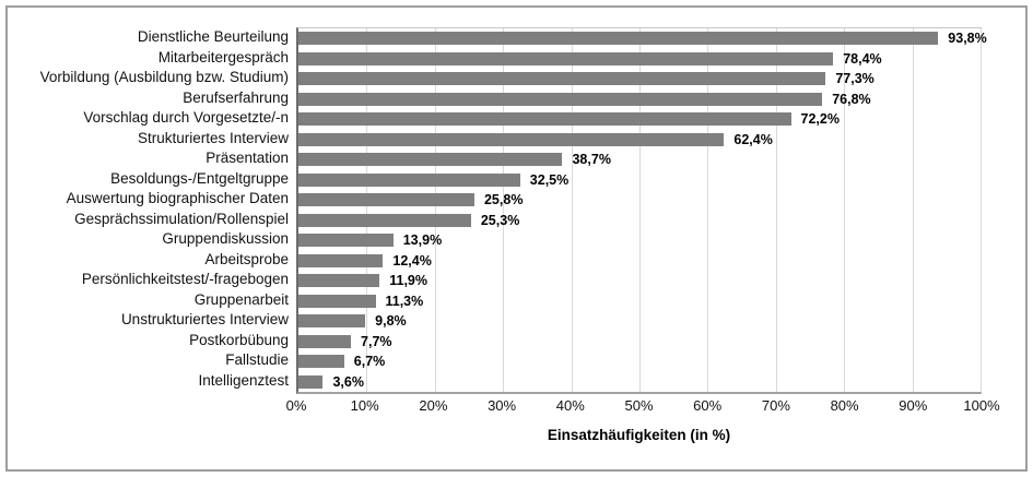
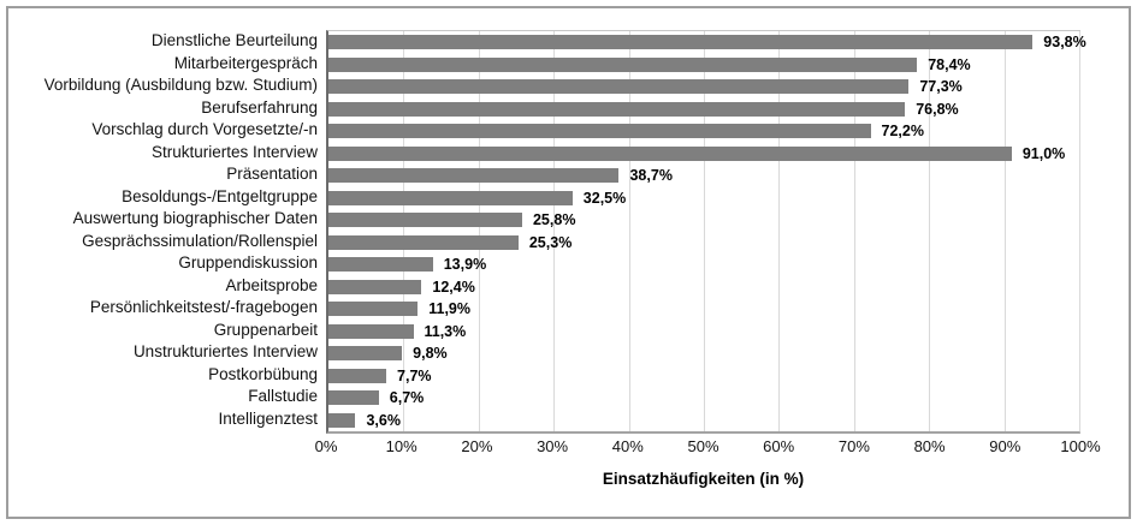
Strukturiertes Interview: 62,4% -> 91,0%
